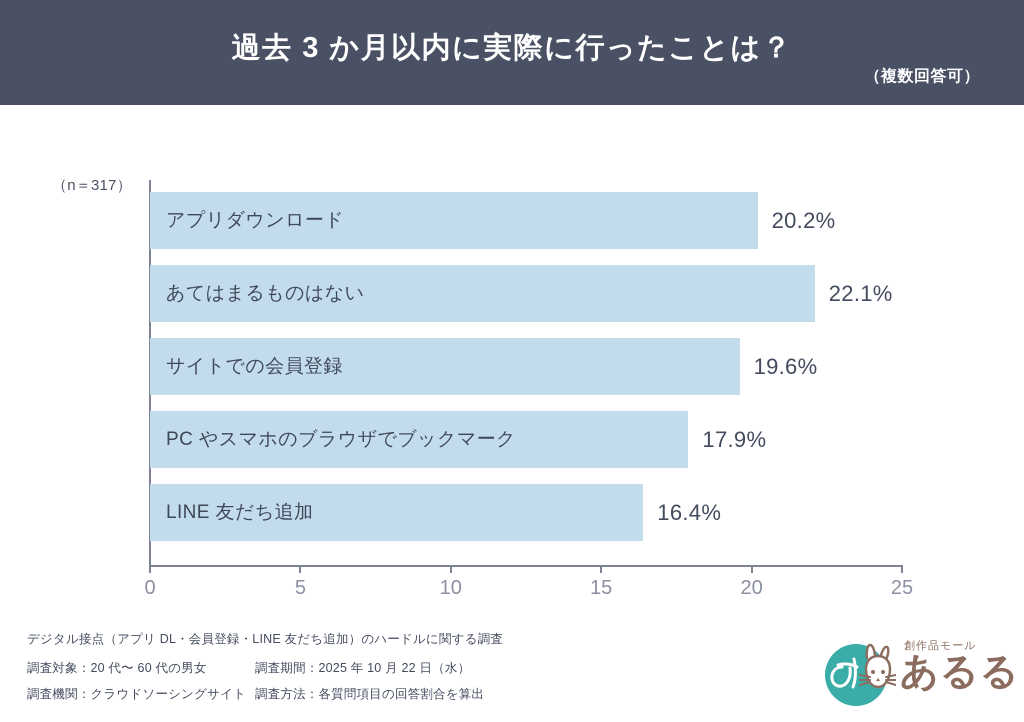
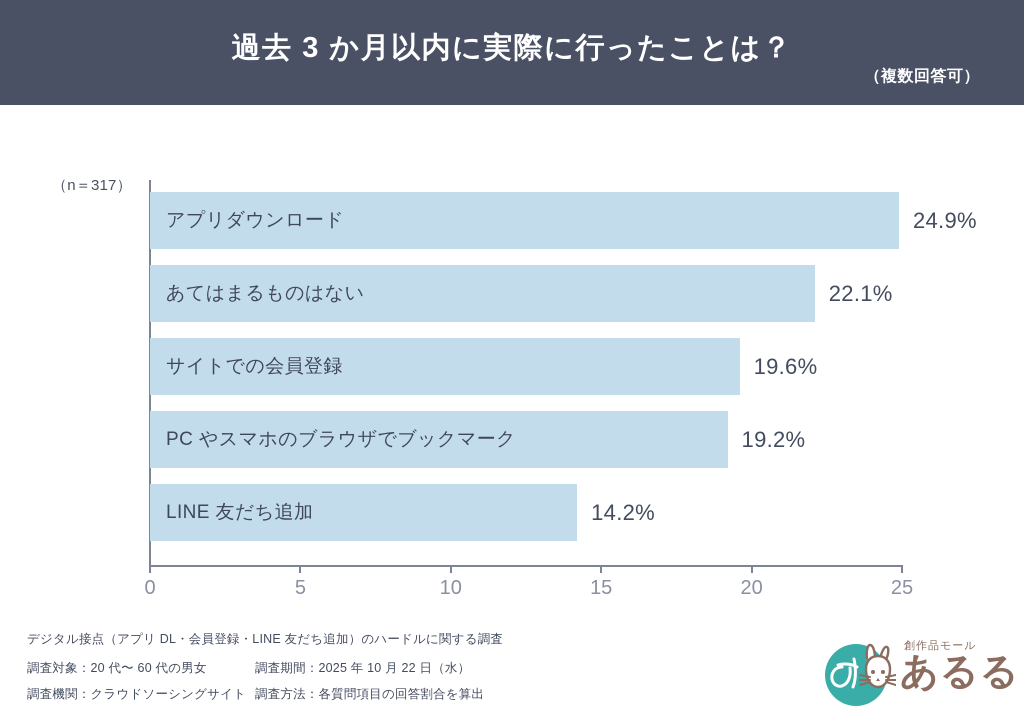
アプリダウンロード: 20.2% -> 24.9%
PC やスマホのブラウザでブックマーク: 17.9% -> 19.2%
LINE 友だち追加: 16.4% -> 14.2%
